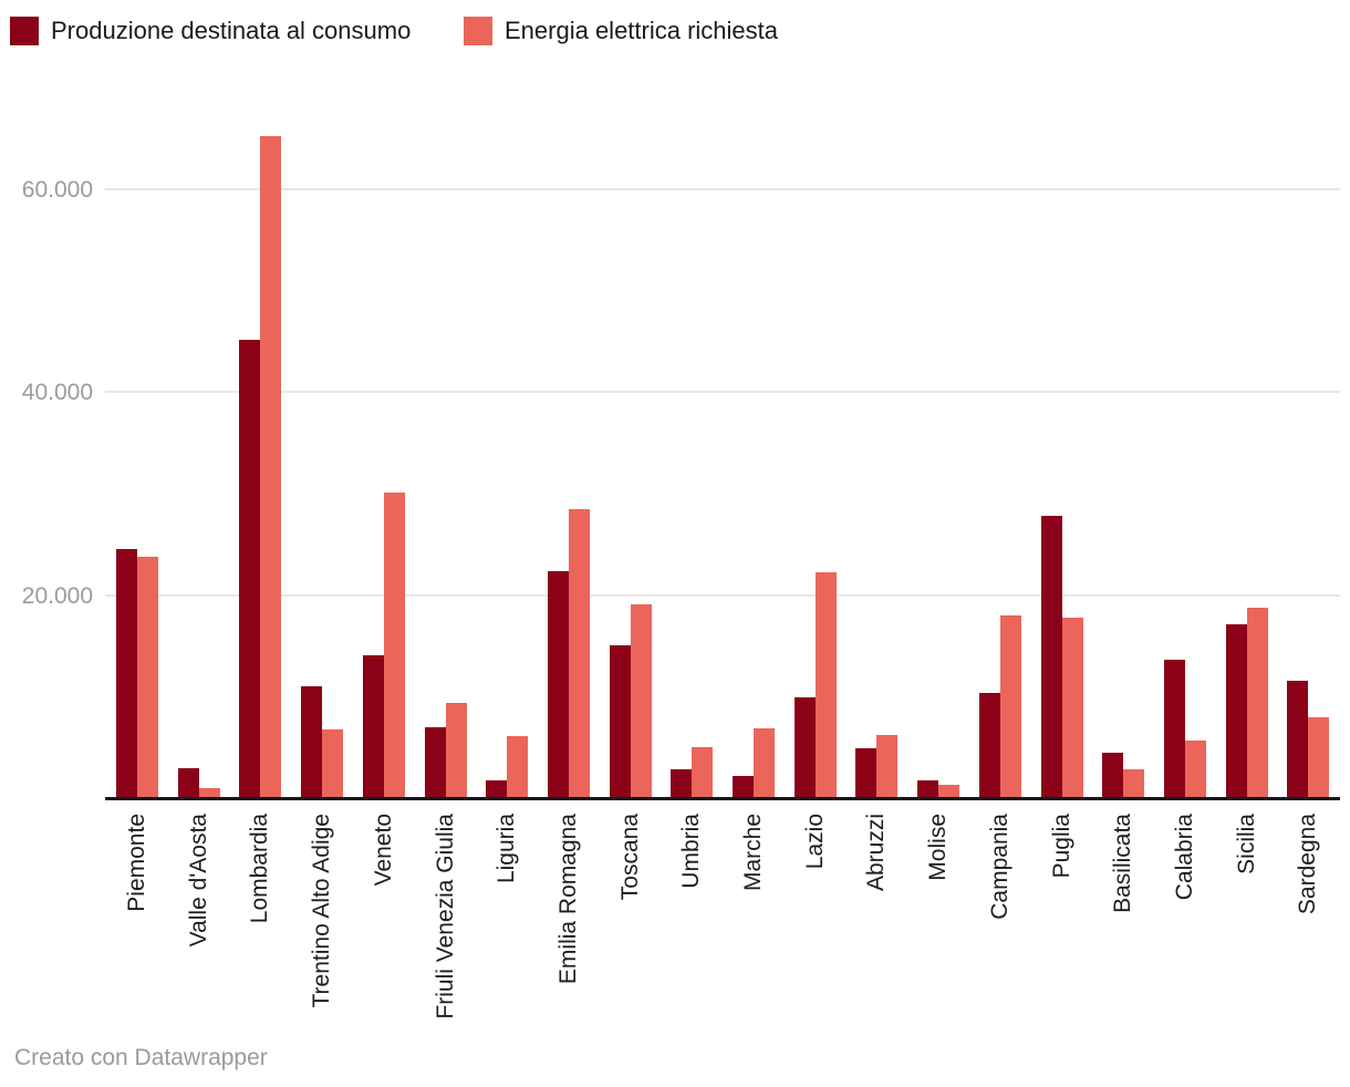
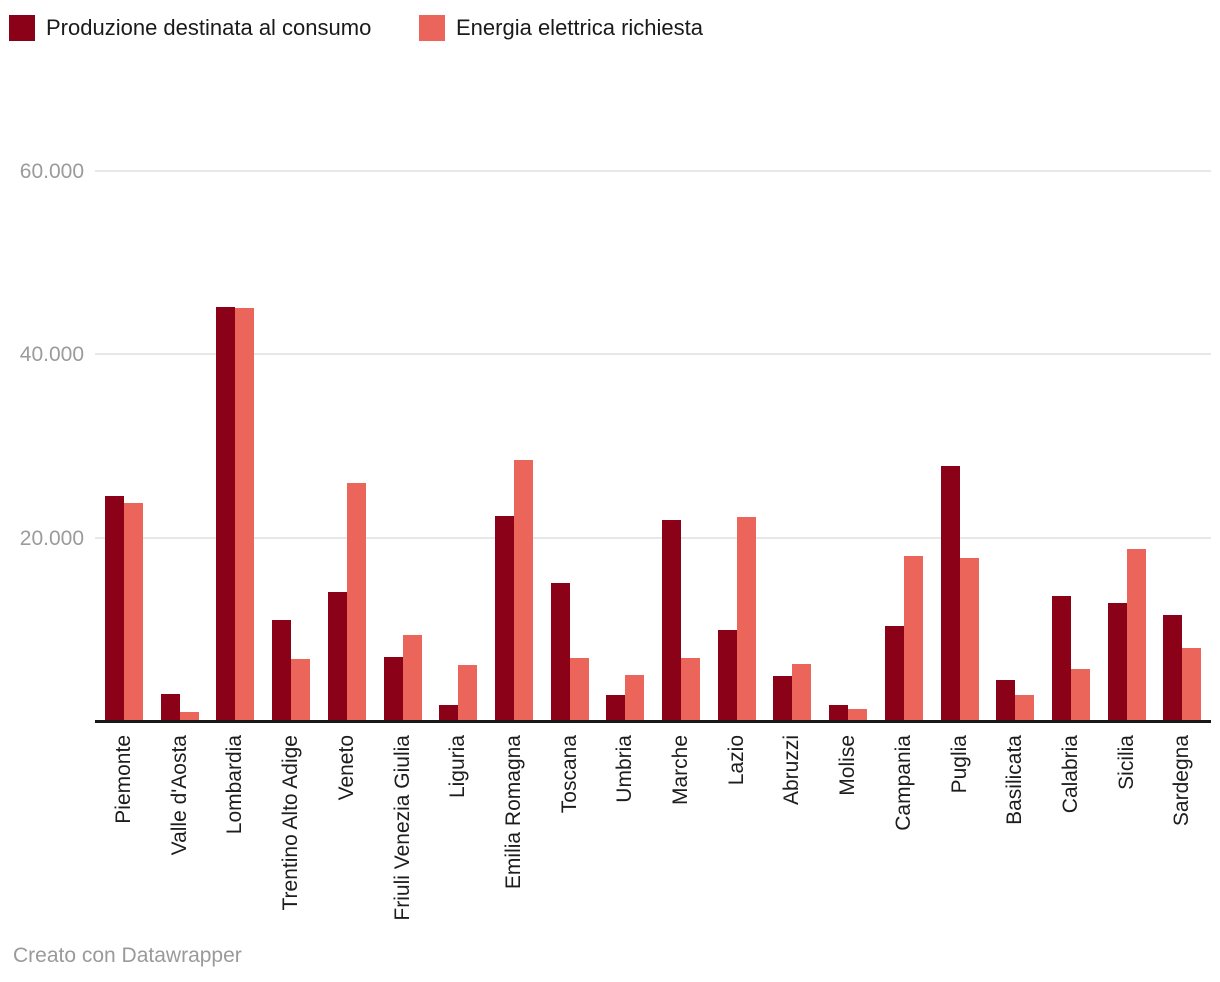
Energia elettrica richiesta/Lombardia: 65000 -> 45000
Energia elettrica richiesta/Veneto: 30000 -> 26000
Energia elettrica richiesta/Toscana: 19000 -> 7000
Produzione destinata al consumo/Marche: 2000 -> 22000
Produzione destinata al consumo/Sicilia: 17000 -> 13000
